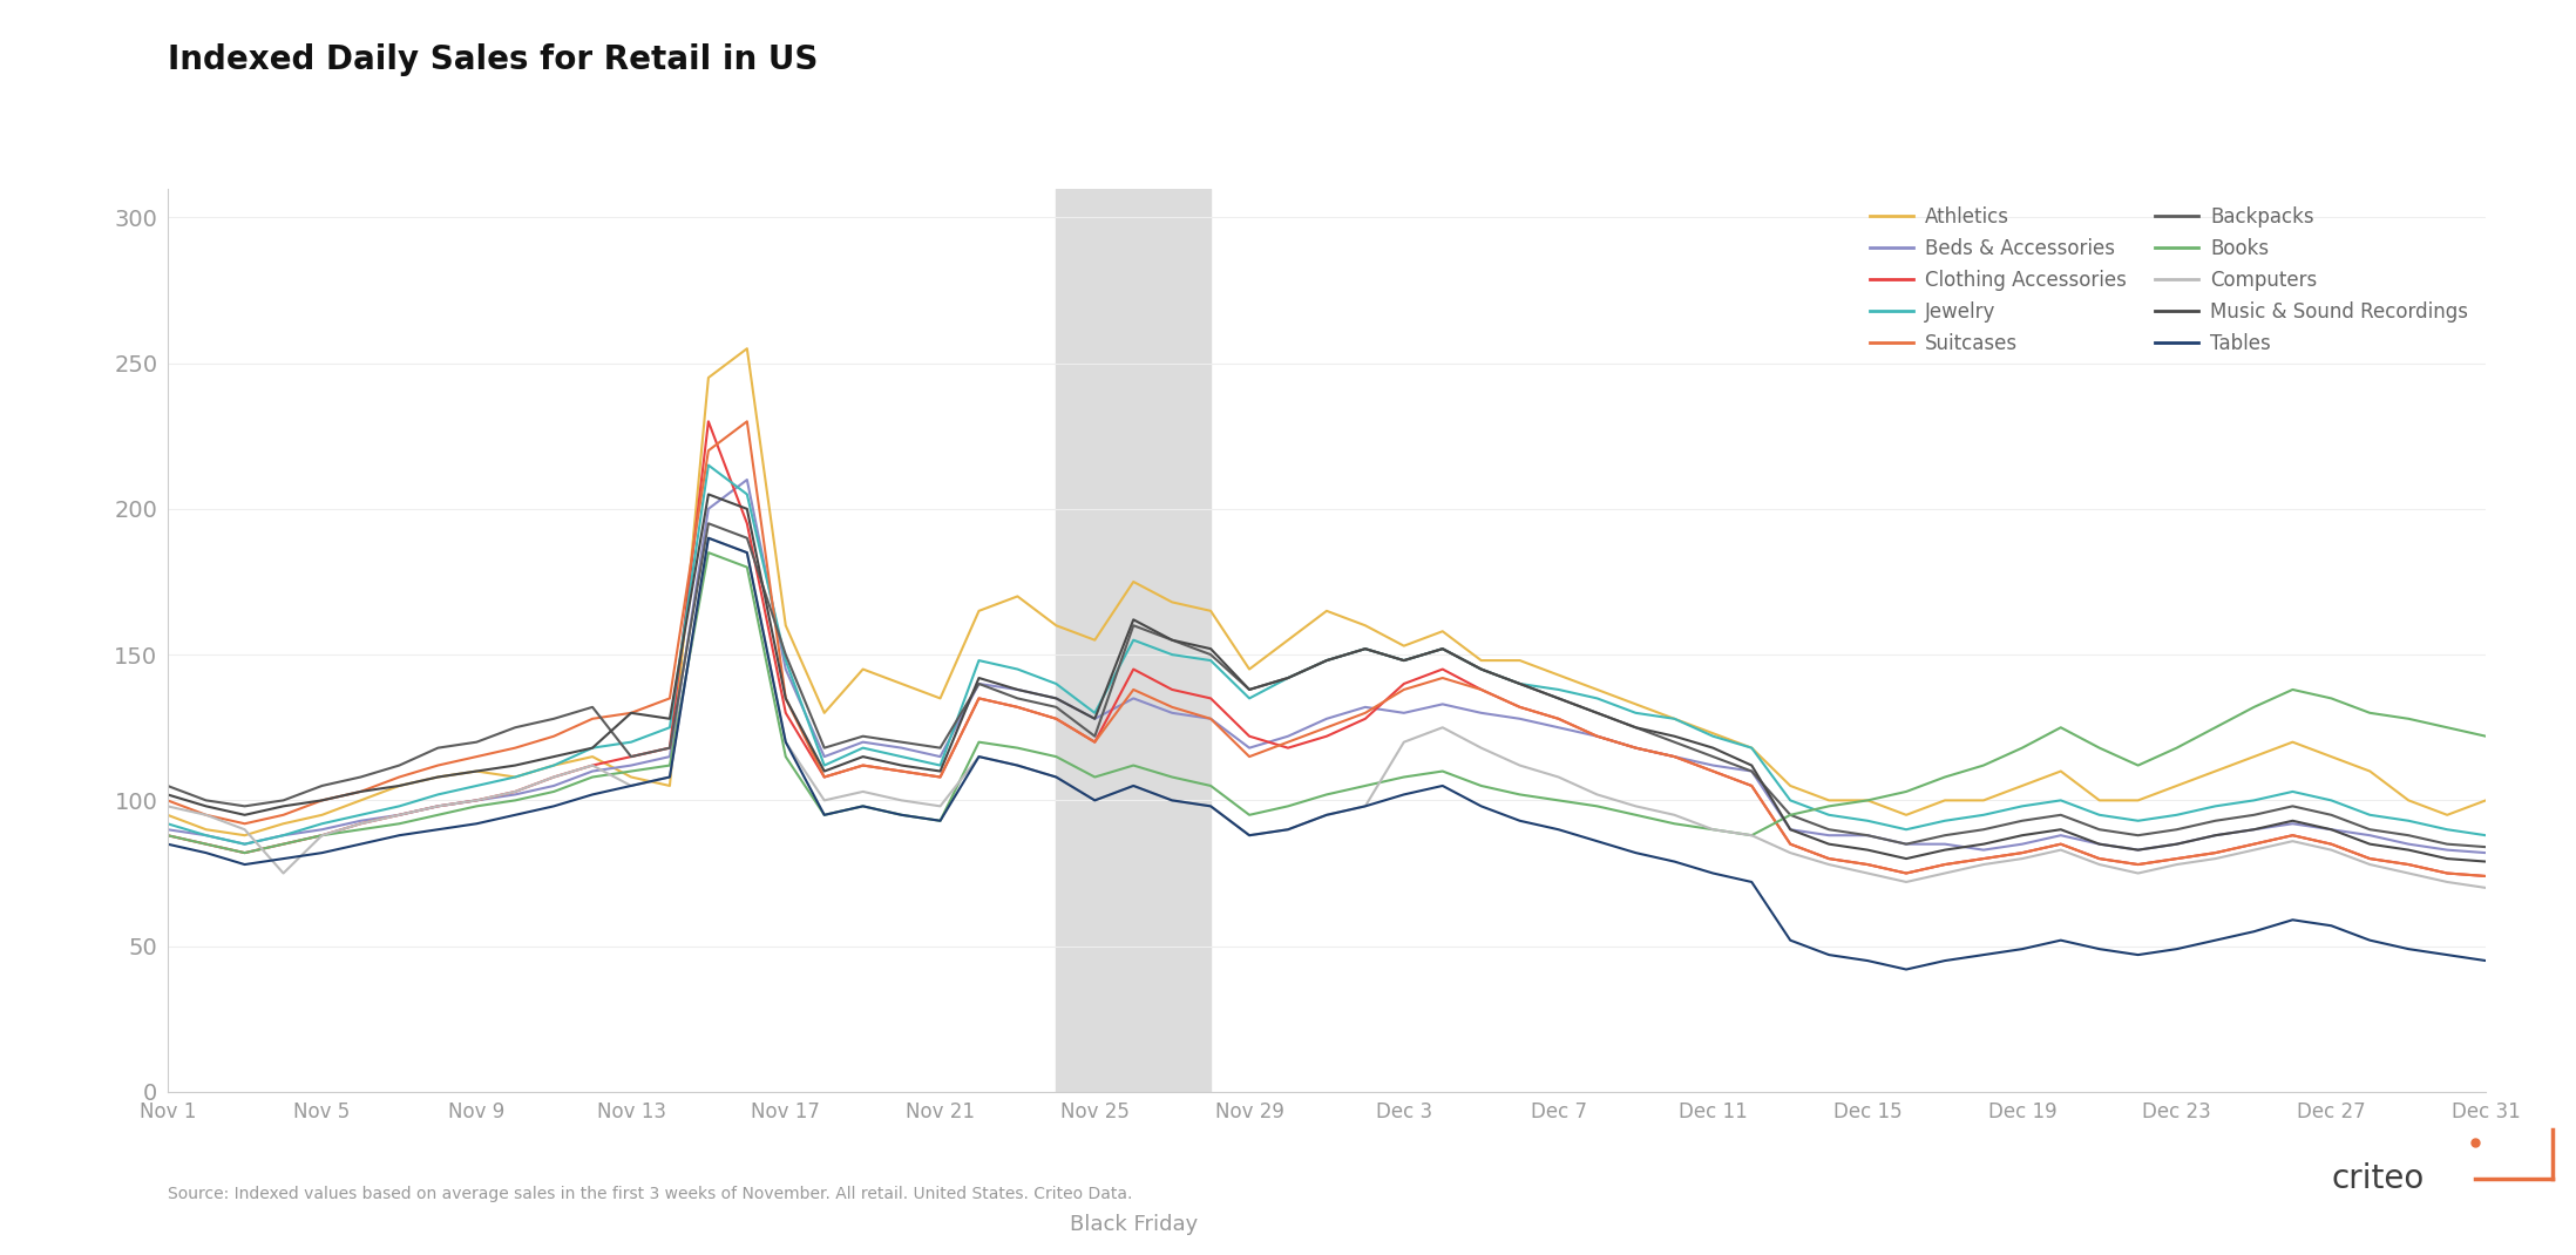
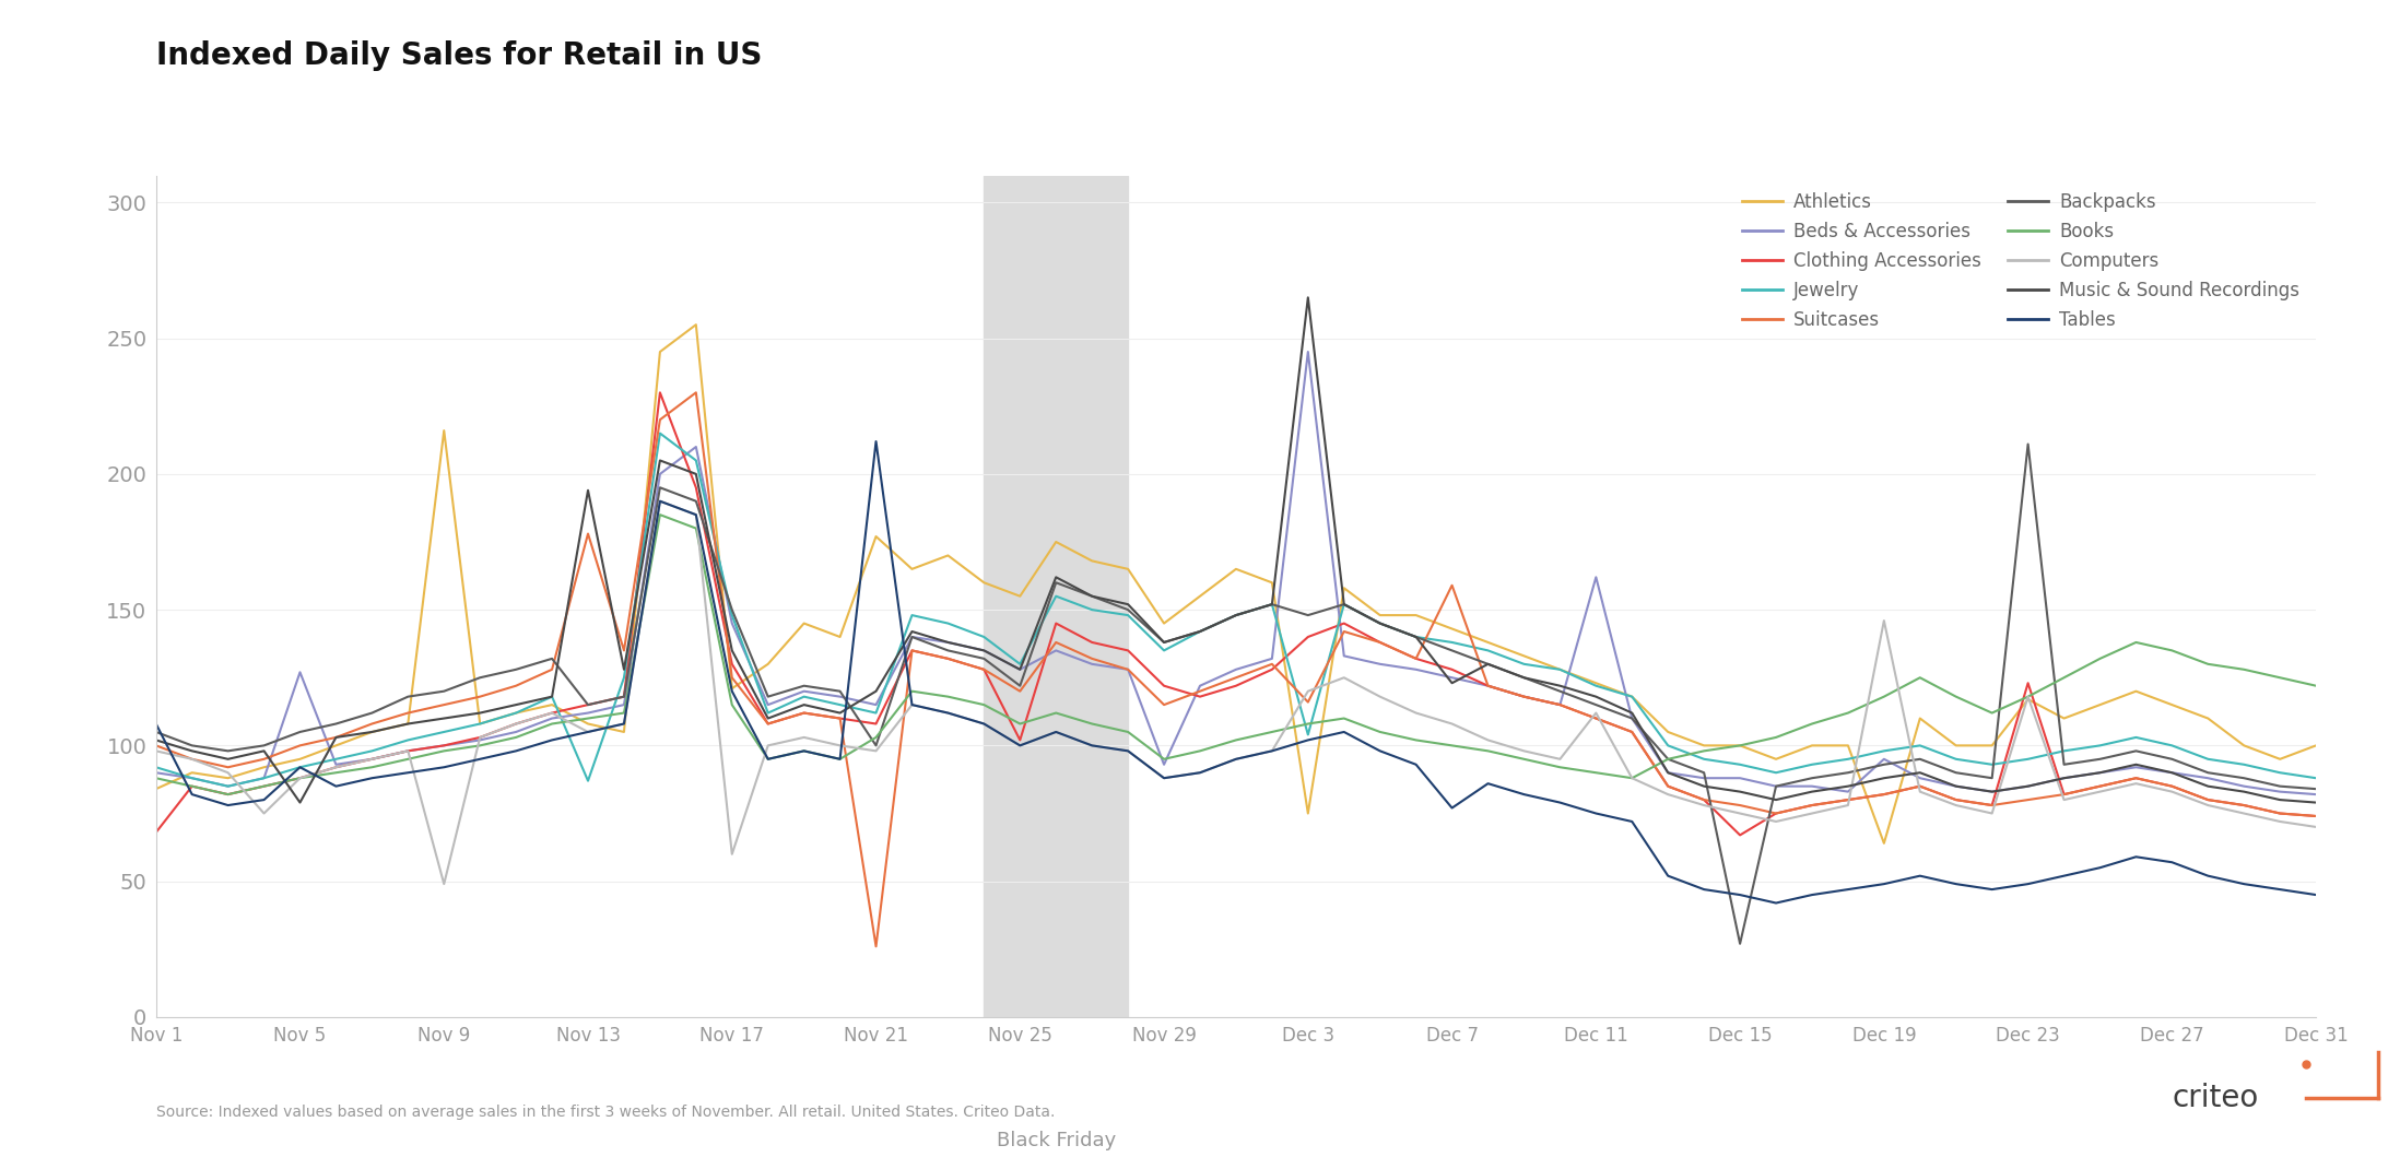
Athletics/Nov 1: 95 -> 84
Clothing Accessories/Nov 1: 88 -> 68
Tables/Nov 1: 85 -> 108
Beds & Accessories/Nov 5: 90 -> 127
Music & Sound Recordings/Nov 5: 100 -> 79
Tables/Nov 5: 82 -> 92
Athletics/Nov 9: 110 -> 216
Computers/Nov 9: 100 -> 49
Jewelry/Nov 13: 120 -> 87
Suitcases/Nov 13: 130 -> 178
Music & Sound Recordings/Nov 13: 130 -> 194
Athletics/Nov 17: 160 -> 121
Suitcases/Nov 17: 135 -> 125
Computers/Nov 17: 120 -> 60
Athletics/Nov 21: 135 -> 177
Suitcases/Nov 21: 108 -> 26
Backpacks/Nov 21: 118 -> 100
Books/Nov 21: 93 -> 103
Music & Sound Recordings/Nov 21: 110 -> 120
Tables/Nov 21: 93 -> 212
Clothing Accessories/Nov 25: 120 -> 102
Beds & Accessories/Nov 29: 118 -> 93
Athletics/Dec 3: 153 -> 75
Beds & Accessories/Dec 3: 130 -> 245
Jewelry/Dec 3: 148 -> 104
Suitcases/Dec 3: 138 -> 116
Music & Sound Recordings/Dec 3: 148 -> 265
Suitcases/Dec 7: 128 -> 159
Music & Sound Recordings/Dec 7: 135 -> 123
Tables/Dec 7: 90 -> 77
Beds & Accessories/Dec 11: 112 -> 162
Computers/Dec 11: 90 -> 112
Clothing Accessories/Dec 15: 78 -> 67
Backpacks/Dec 15: 88 -> 27
Athletics/Dec 19: 105 -> 64
Beds & Accessories/Dec 19: 85 -> 95
Computers/Dec 19: 80 -> 146
Athletics/Dec 23: 105 -> 117
Clothing Accessories/Dec 23: 80 -> 123
Backpacks/Dec 23: 90 -> 211
Computers/Dec 23: 78 -> 118
